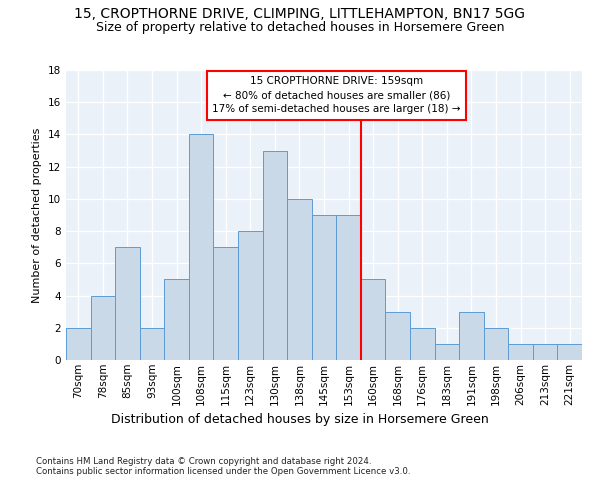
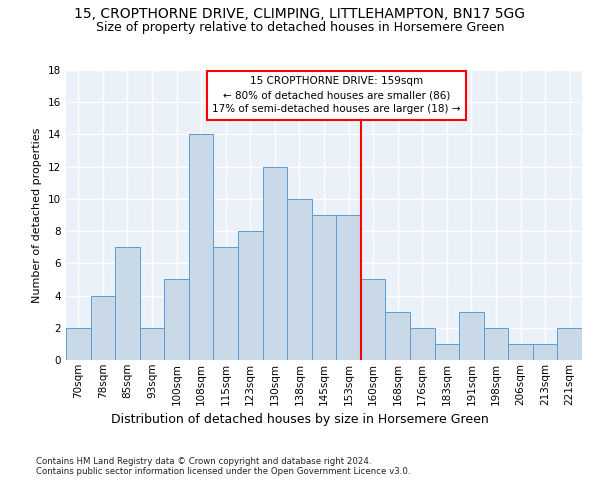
130sqm: 13 -> 12
221sqm: 1 -> 2
